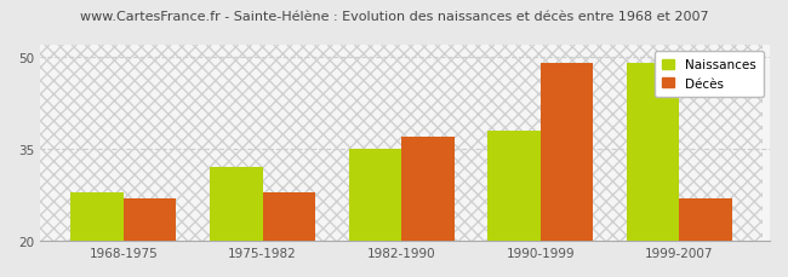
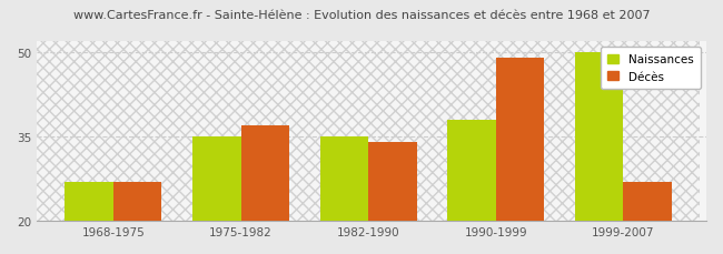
Naissances/1968-1975: 28 -> 27
Naissances/1975-1982: 32 -> 35
Décès/1975-1982: 28 -> 37
Décès/1982-1990: 37 -> 34
Naissances/1999-2007: 49 -> 50
